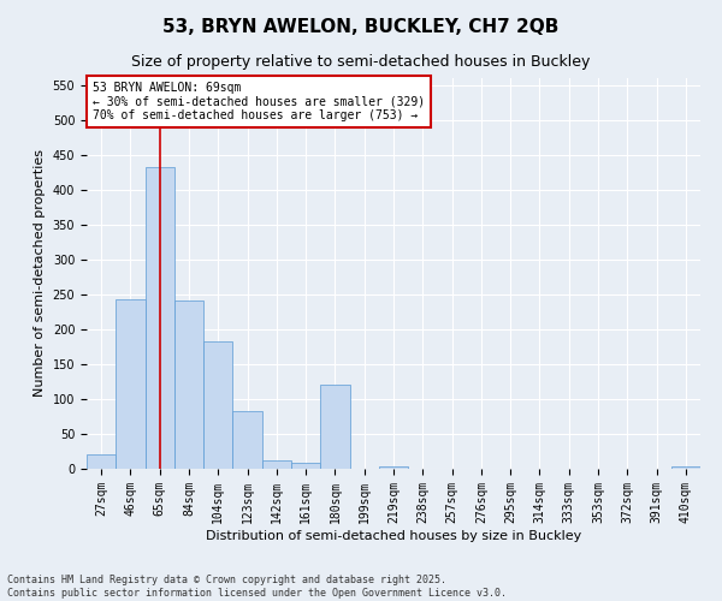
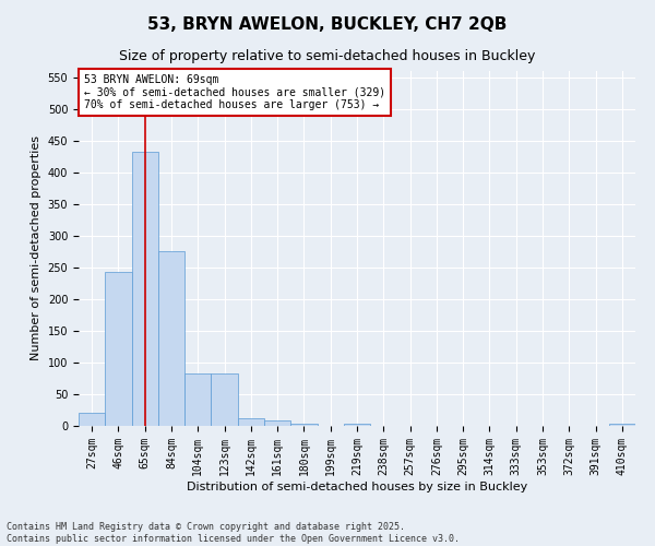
84sqm: 242 -> 275
104sqm: 182 -> 83
180sqm: 120 -> 4
